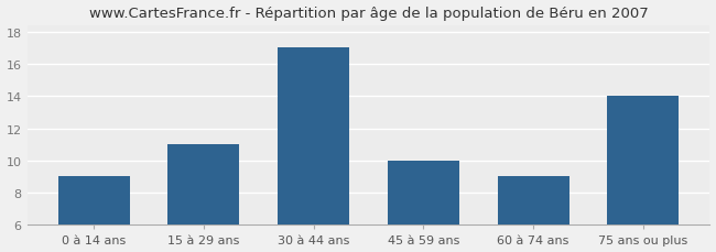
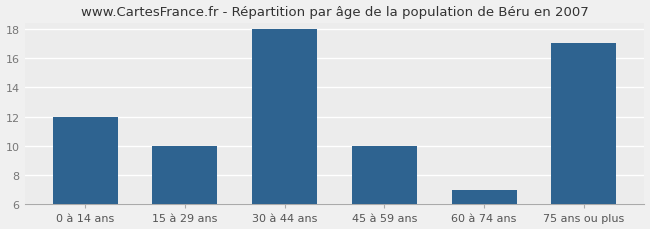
0 à 14 ans: 9 -> 12
15 à 29 ans: 11 -> 10
30 à 44 ans: 17 -> 18
60 à 74 ans: 9 -> 7
75 ans ou plus: 14 -> 17
